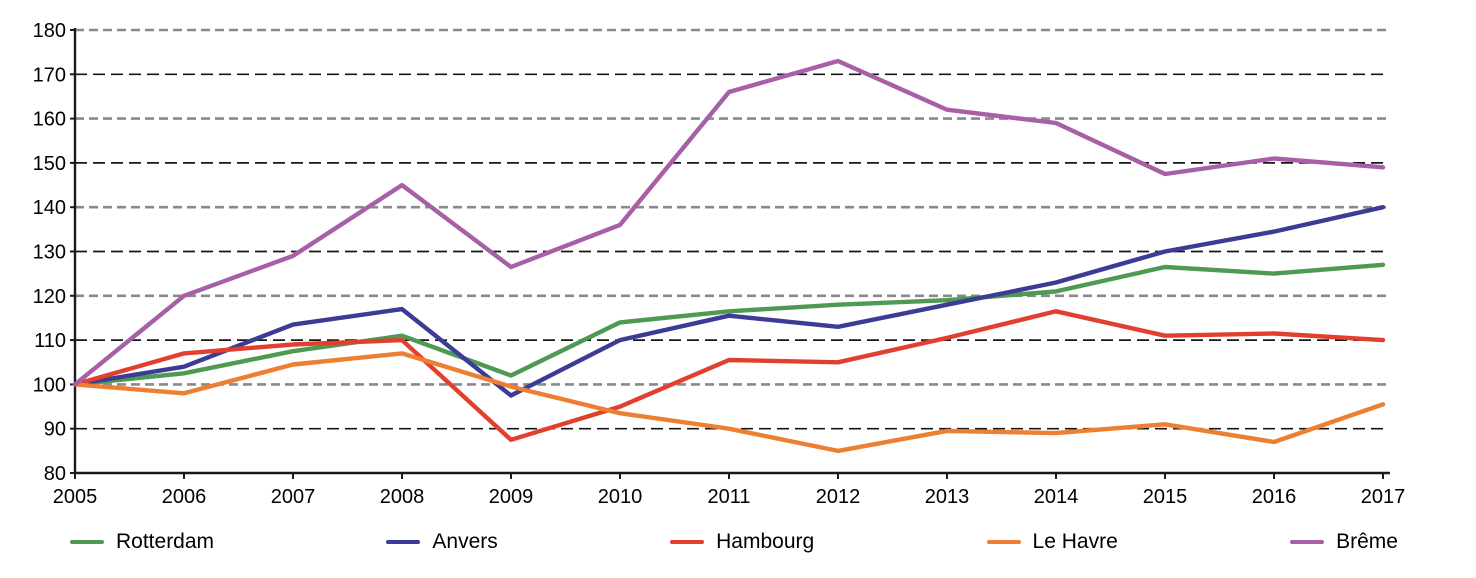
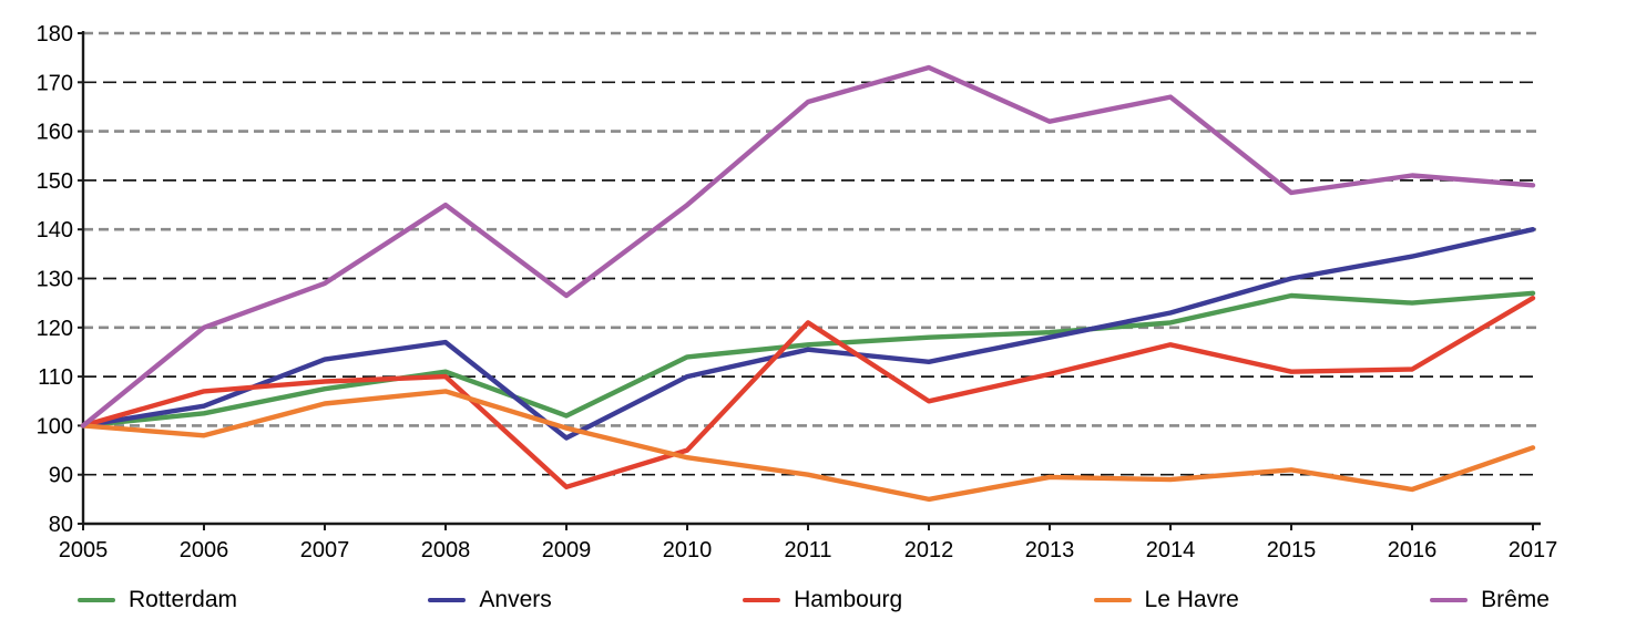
Brême/2010: 136 -> 145
Hambourg/2011: 106 -> 121
Brême/2014: 159 -> 167
Hambourg/2017: 110 -> 126
